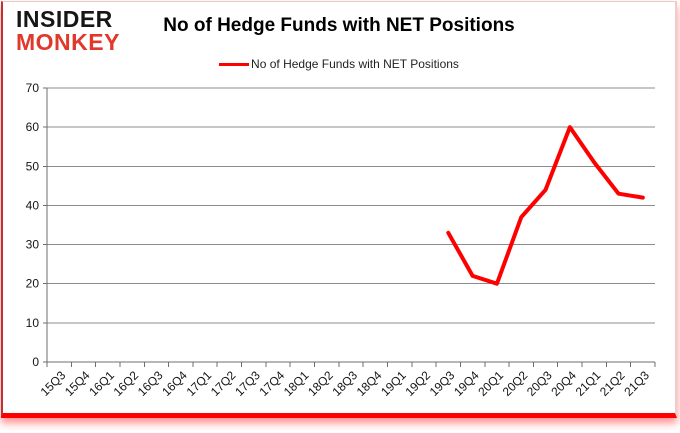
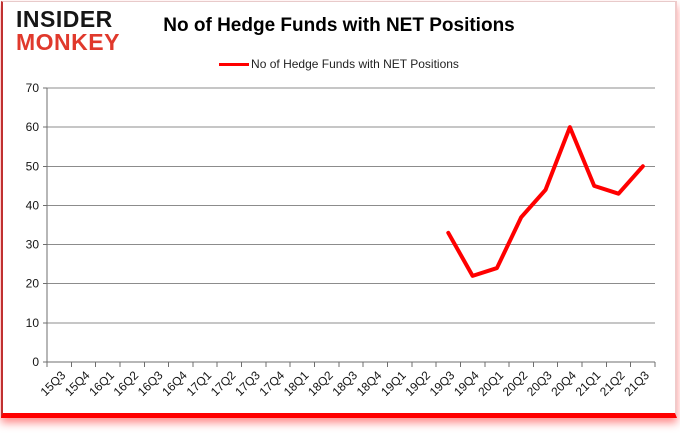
20Q1: 20 -> 24
21Q1: 51 -> 45
21Q3: 42 -> 50
